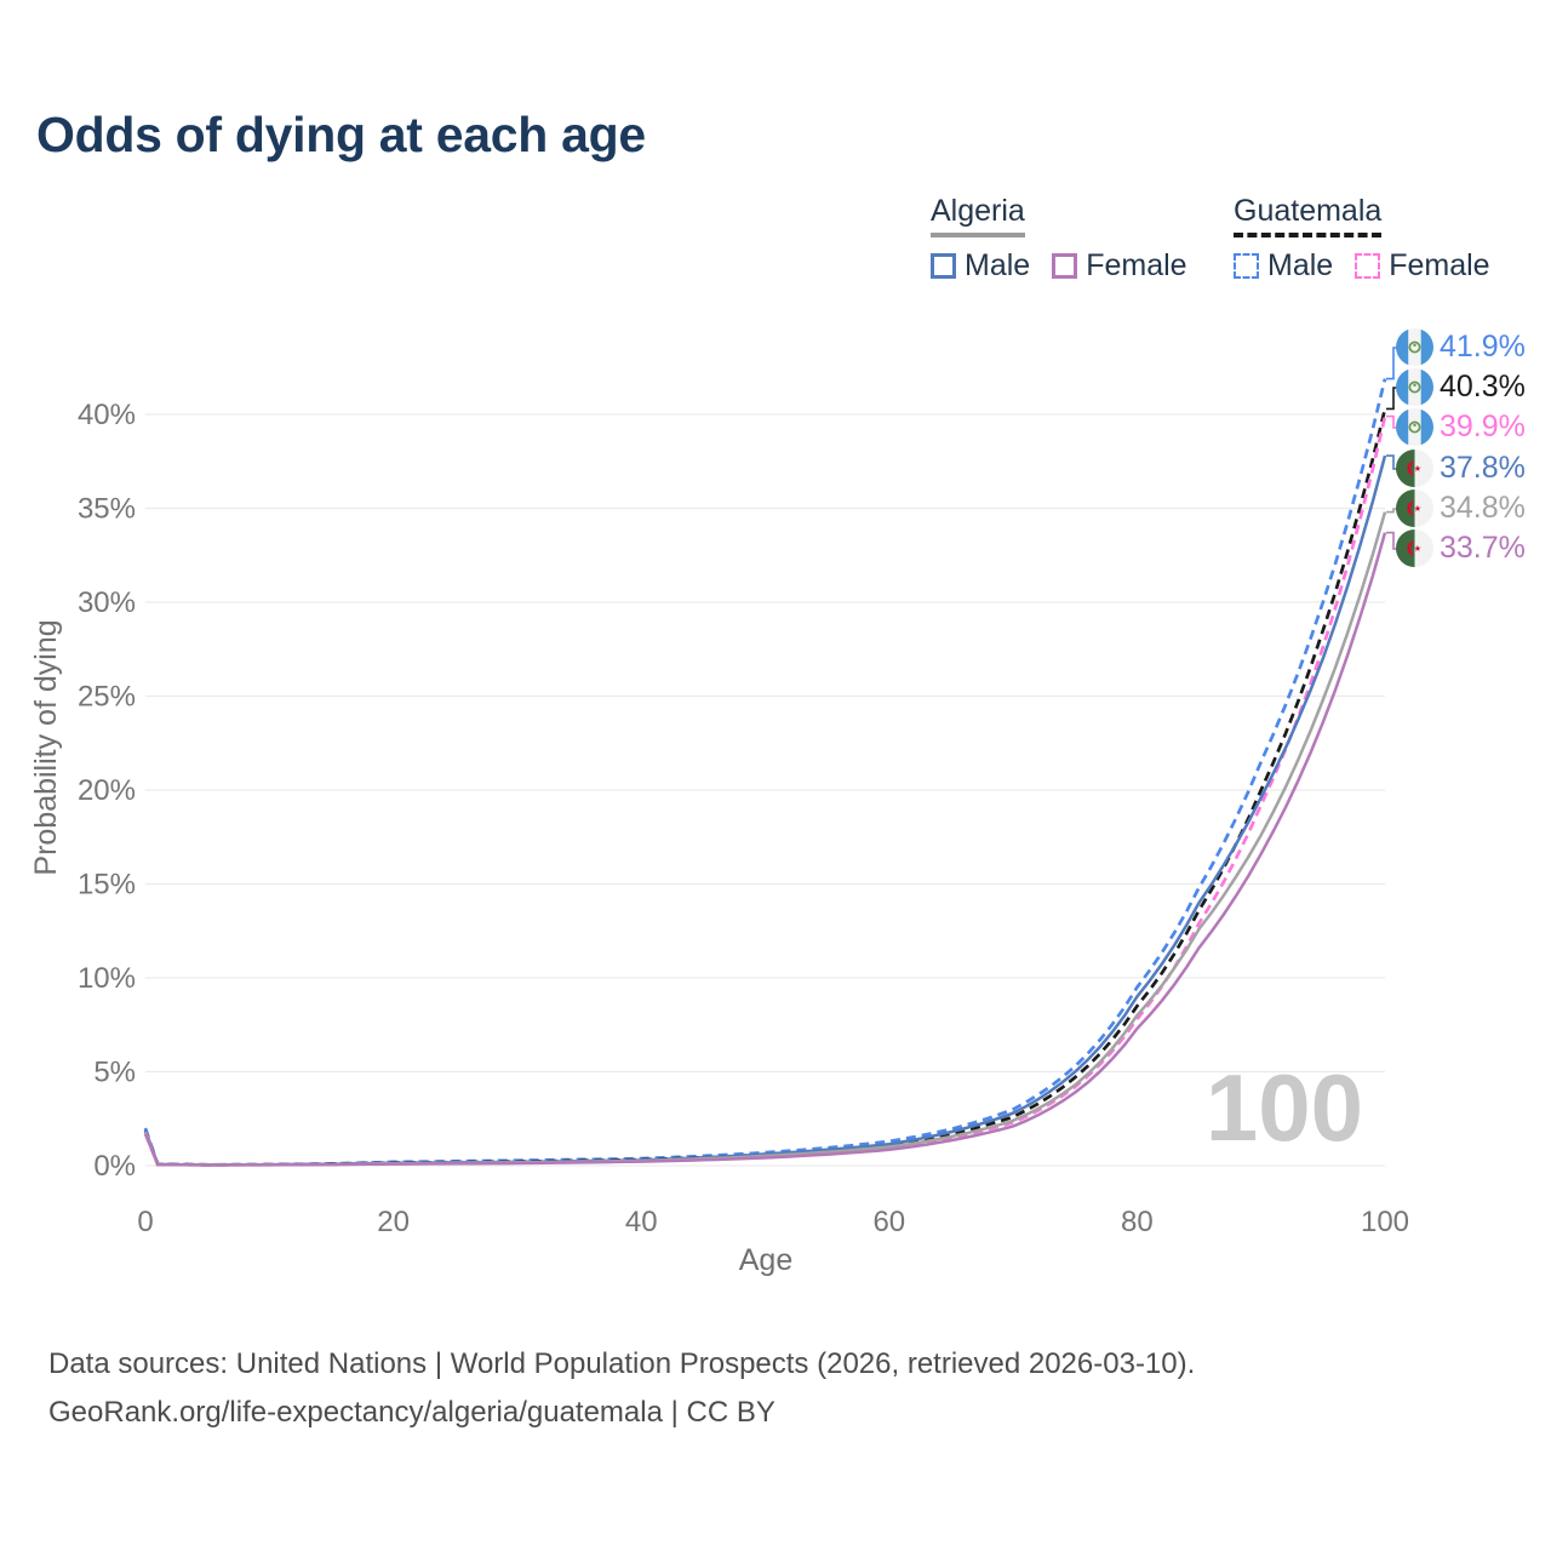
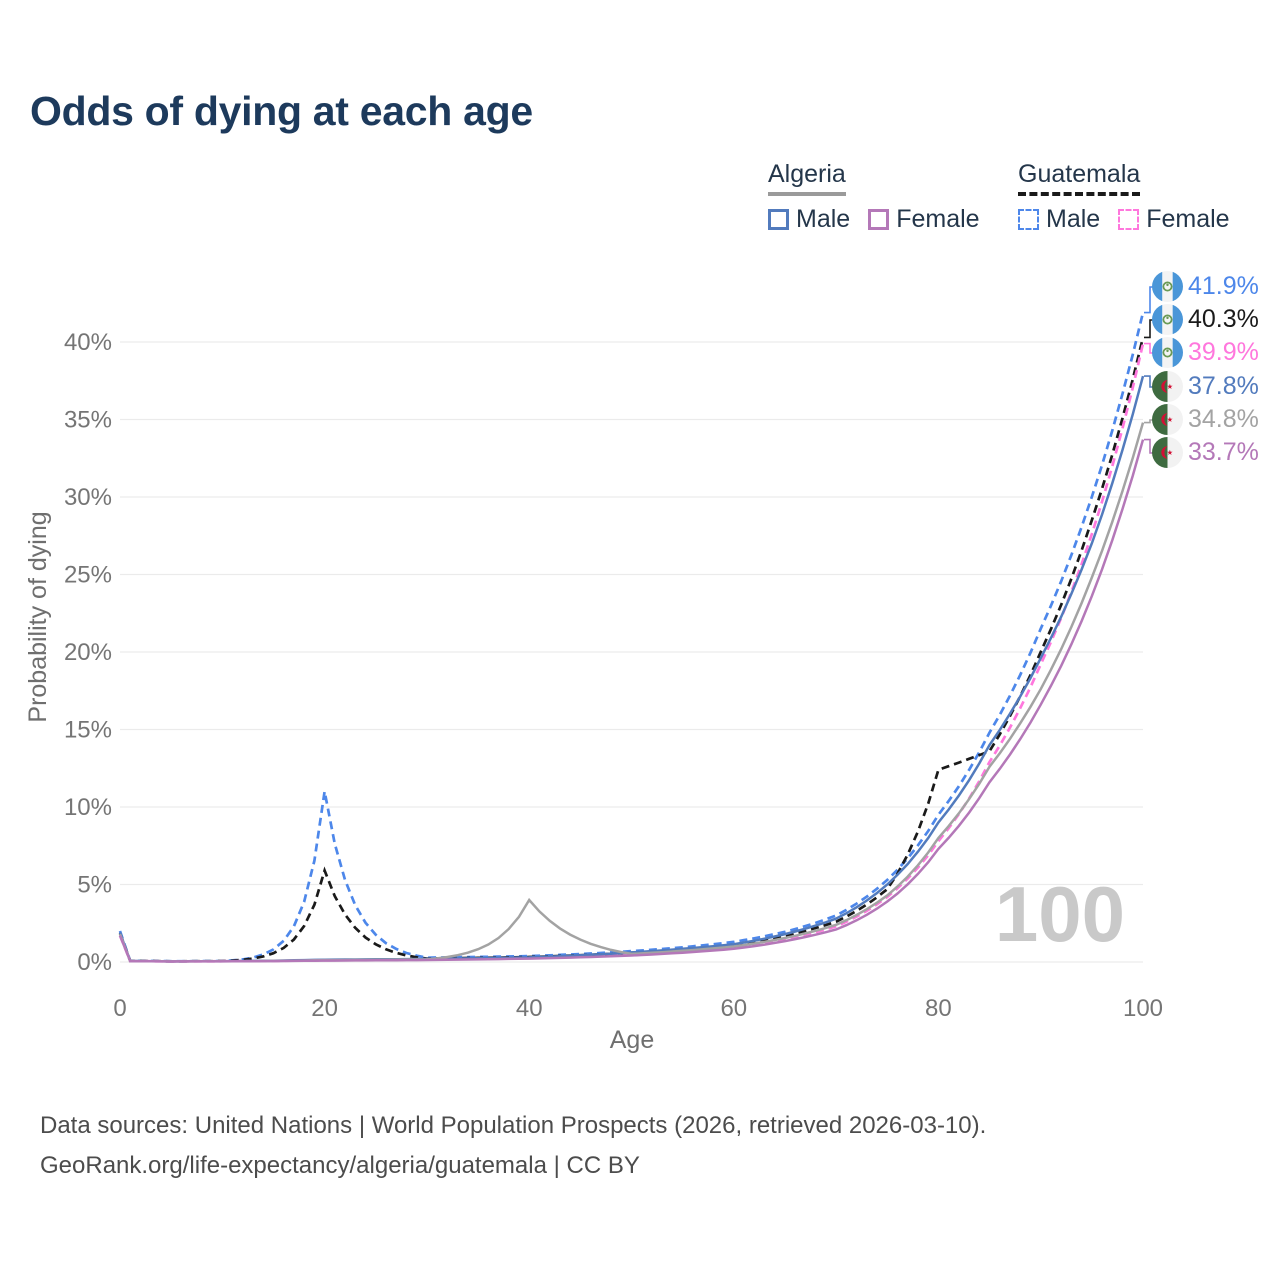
Guatemala Male/20: 0.2% -> 11.0%
Guatemala/20: 0.2% -> 5.9%
Algeria/40: 0.3% -> 4.0%
Guatemala/80: 8.5% -> 12.4%
